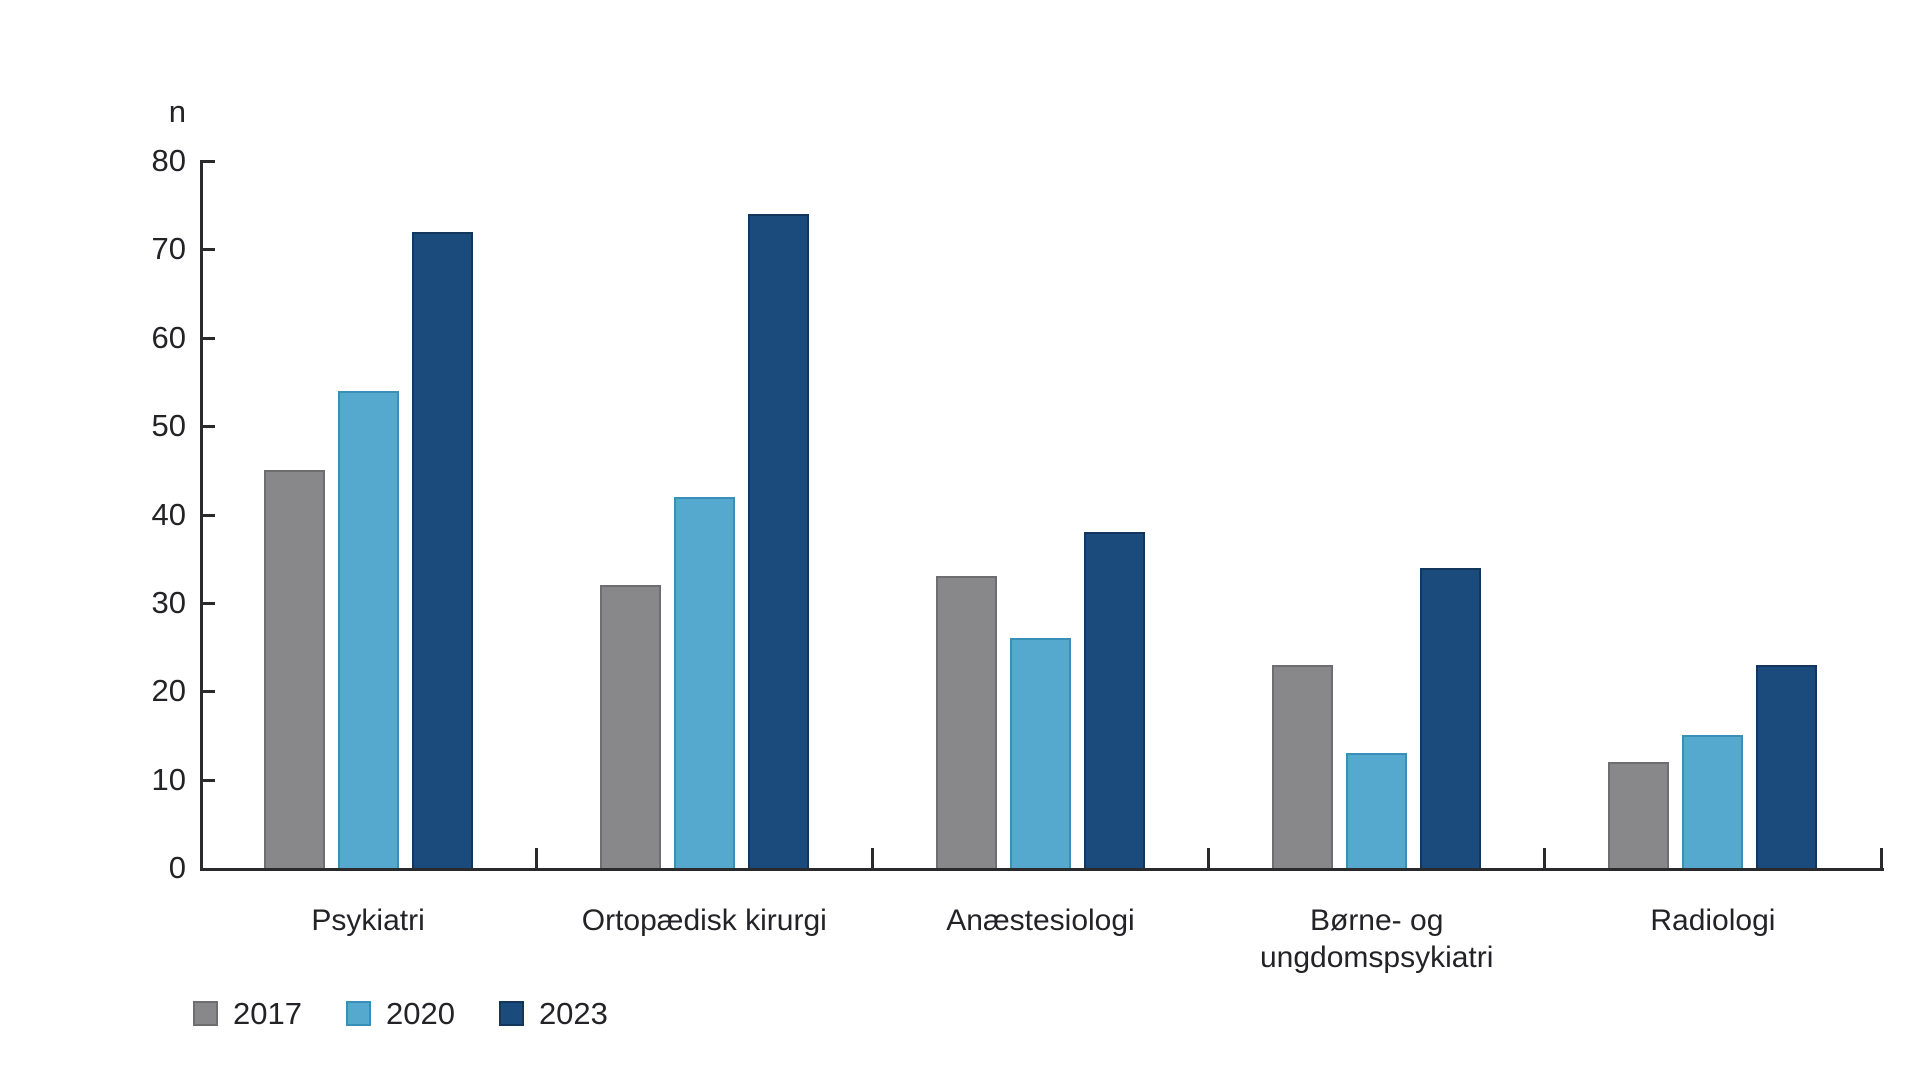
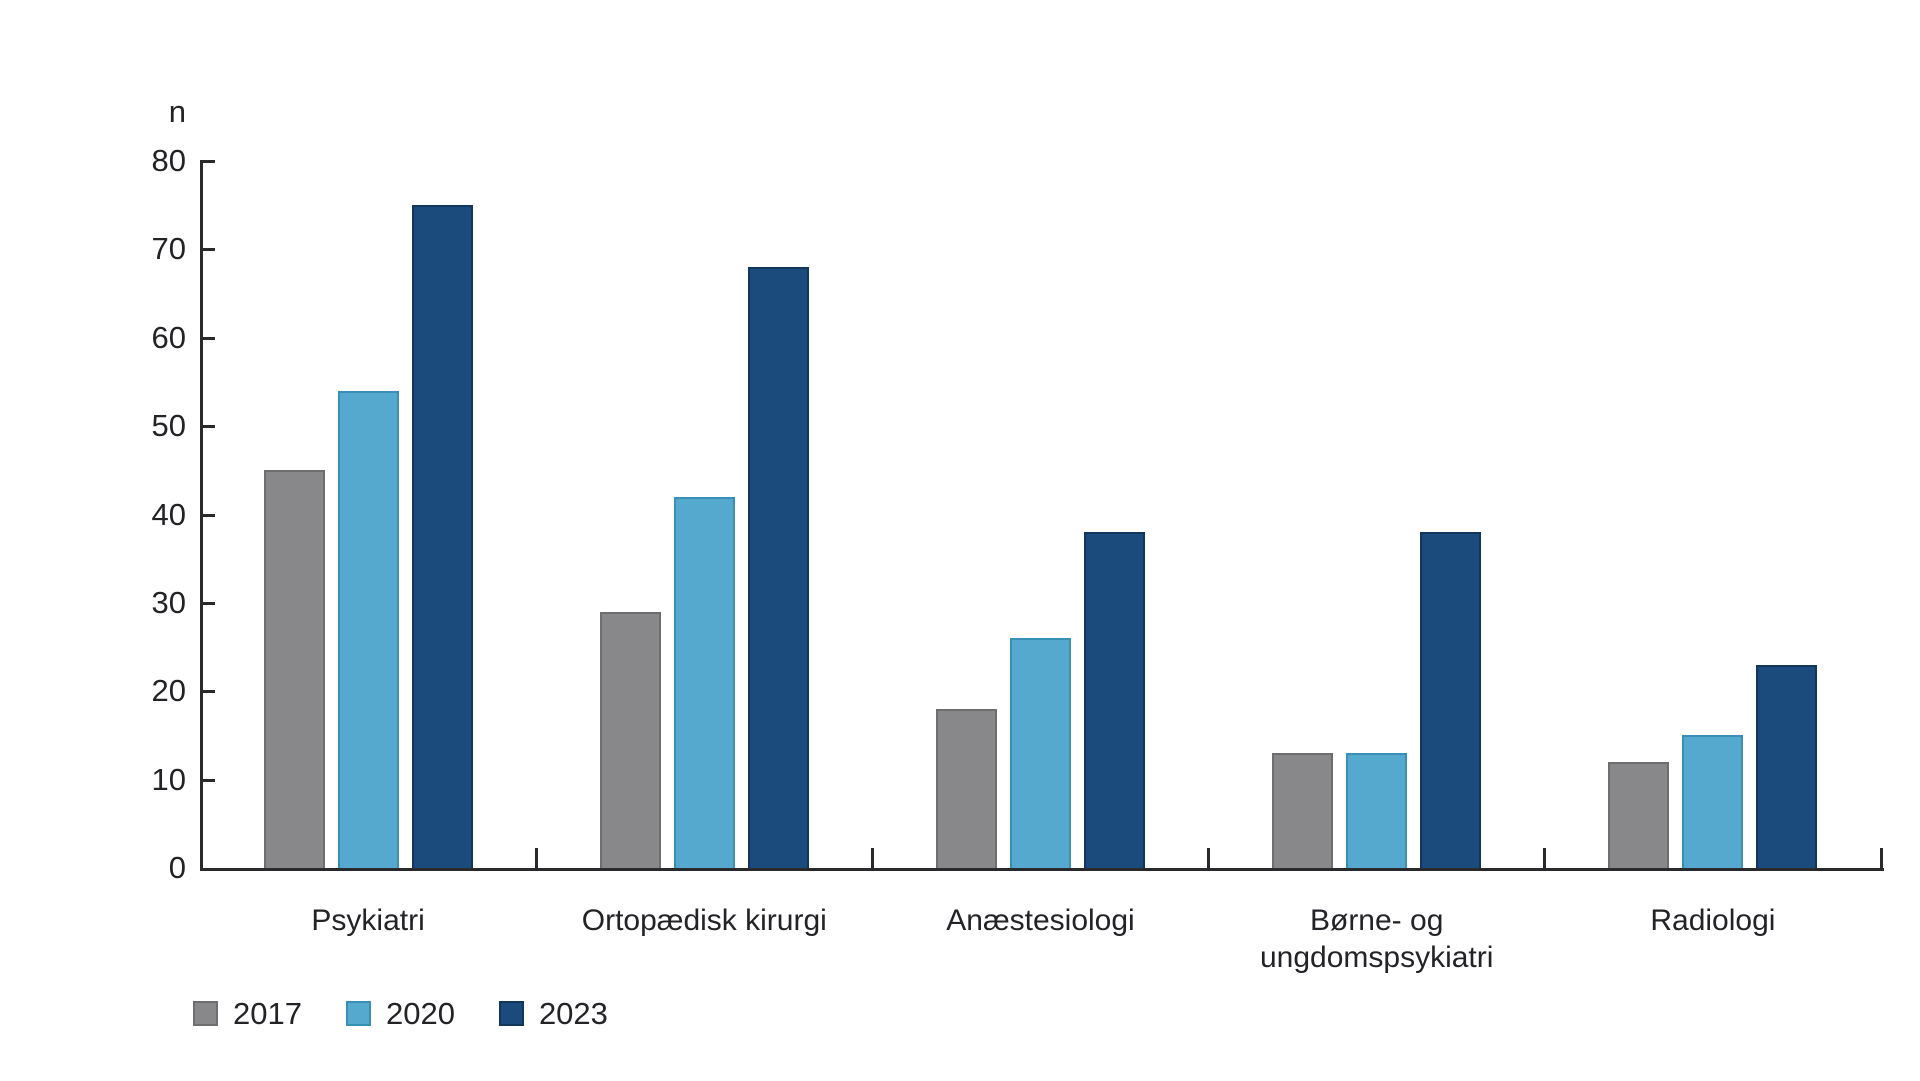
2023/Psykiatri: 72 -> 75
2017/Ortopædisk kirurgi: 32 -> 29
2023/Ortopædisk kirurgi: 74 -> 68
2017/Anæstesiologi: 33 -> 18
2017/Børne- og ungdomspsykiatri: 23 -> 13
2023/Børne- og ungdomspsykiatri: 34 -> 38
